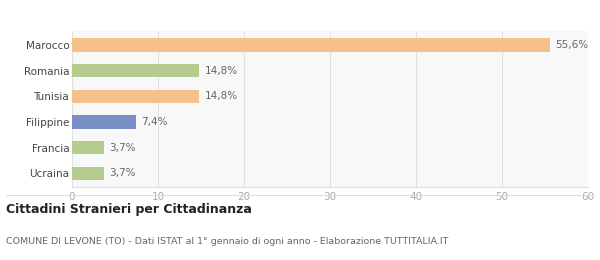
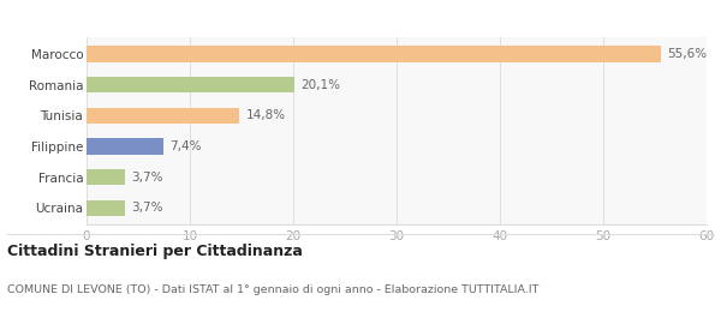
Romania: 14,8% -> 20,1%
